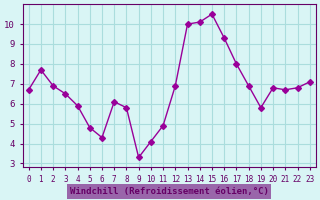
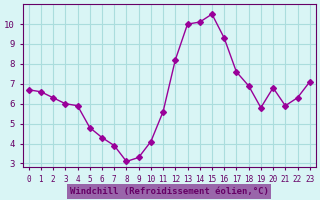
1: 7.7 -> 6.6
2: 6.9 -> 6.3
3: 6.5 -> 6.0
7: 6.1 -> 3.9
8: 5.8 -> 3.1
11: 4.9 -> 5.6
12: 6.9 -> 8.2
17: 8.0 -> 7.6
21: 6.7 -> 5.9
22: 6.8 -> 6.3
